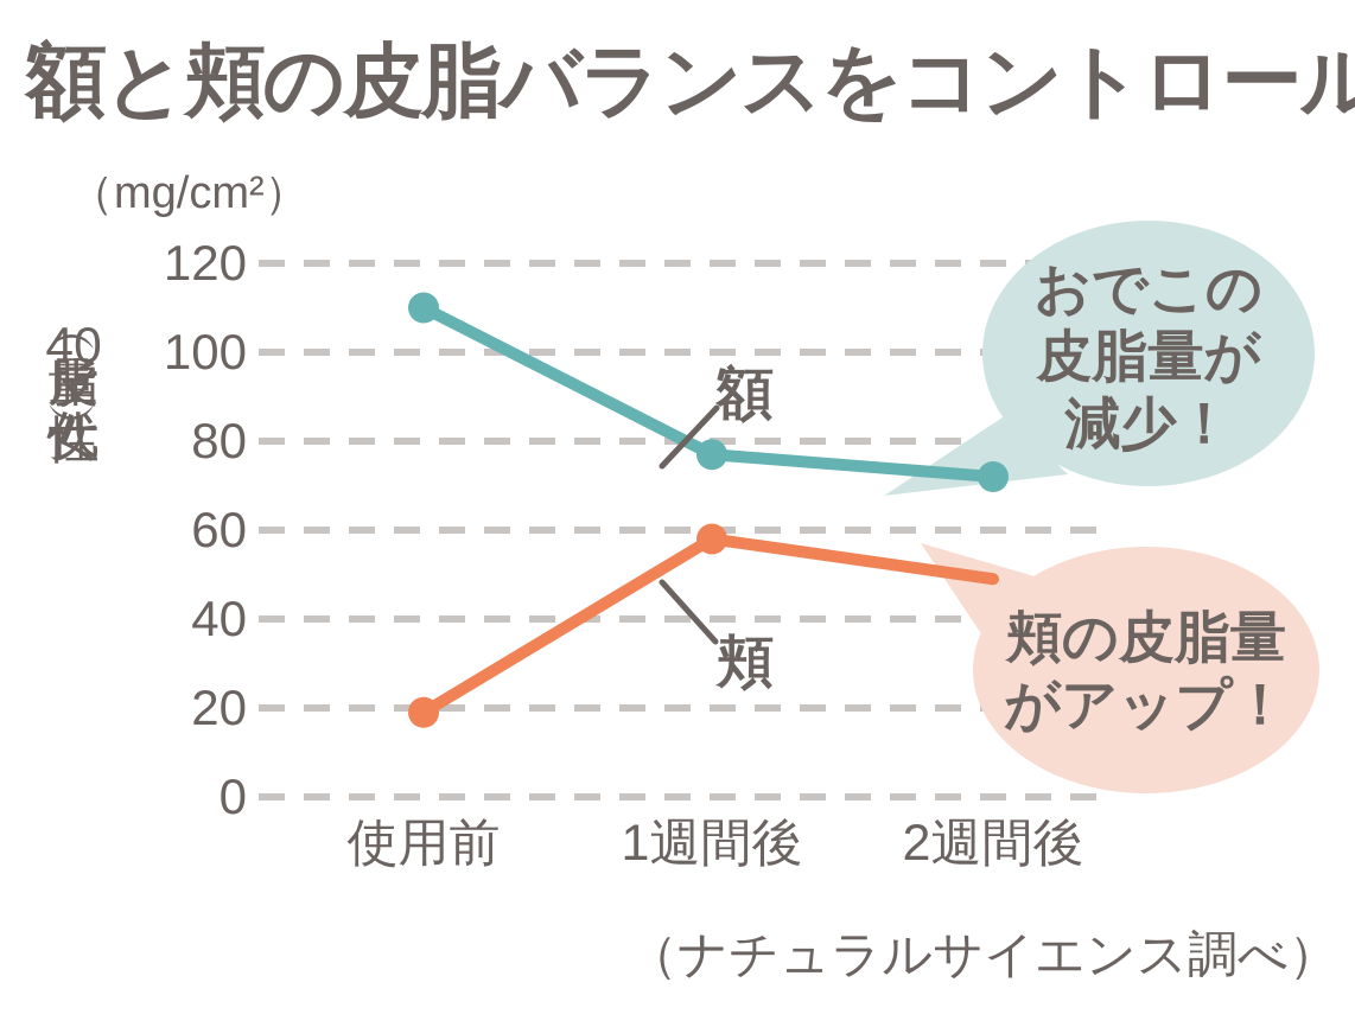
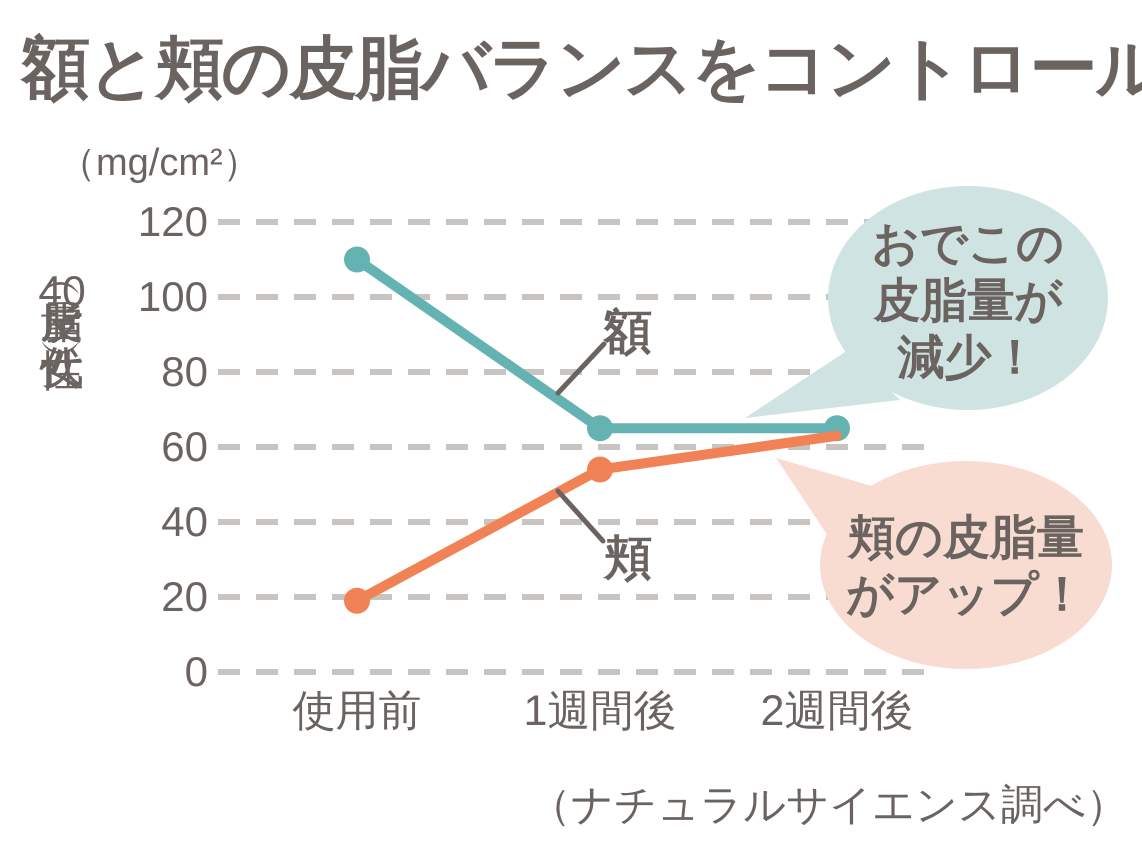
額/1週間後: 77 -> 65
頬/1週間後: 58 -> 54
額/2週間後: 72 -> 65
頬/2週間後: 49 -> 63
